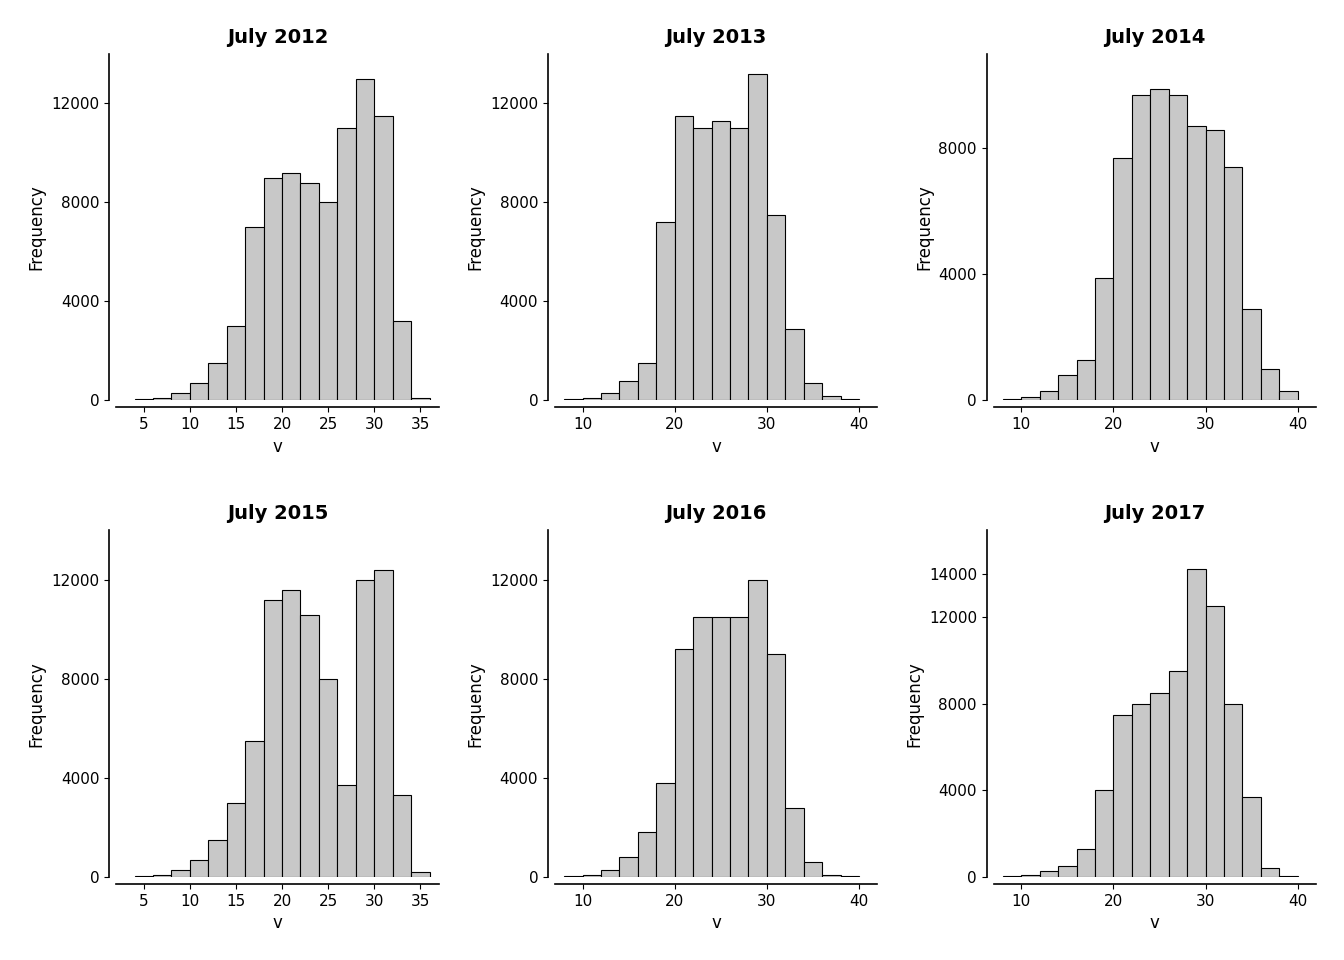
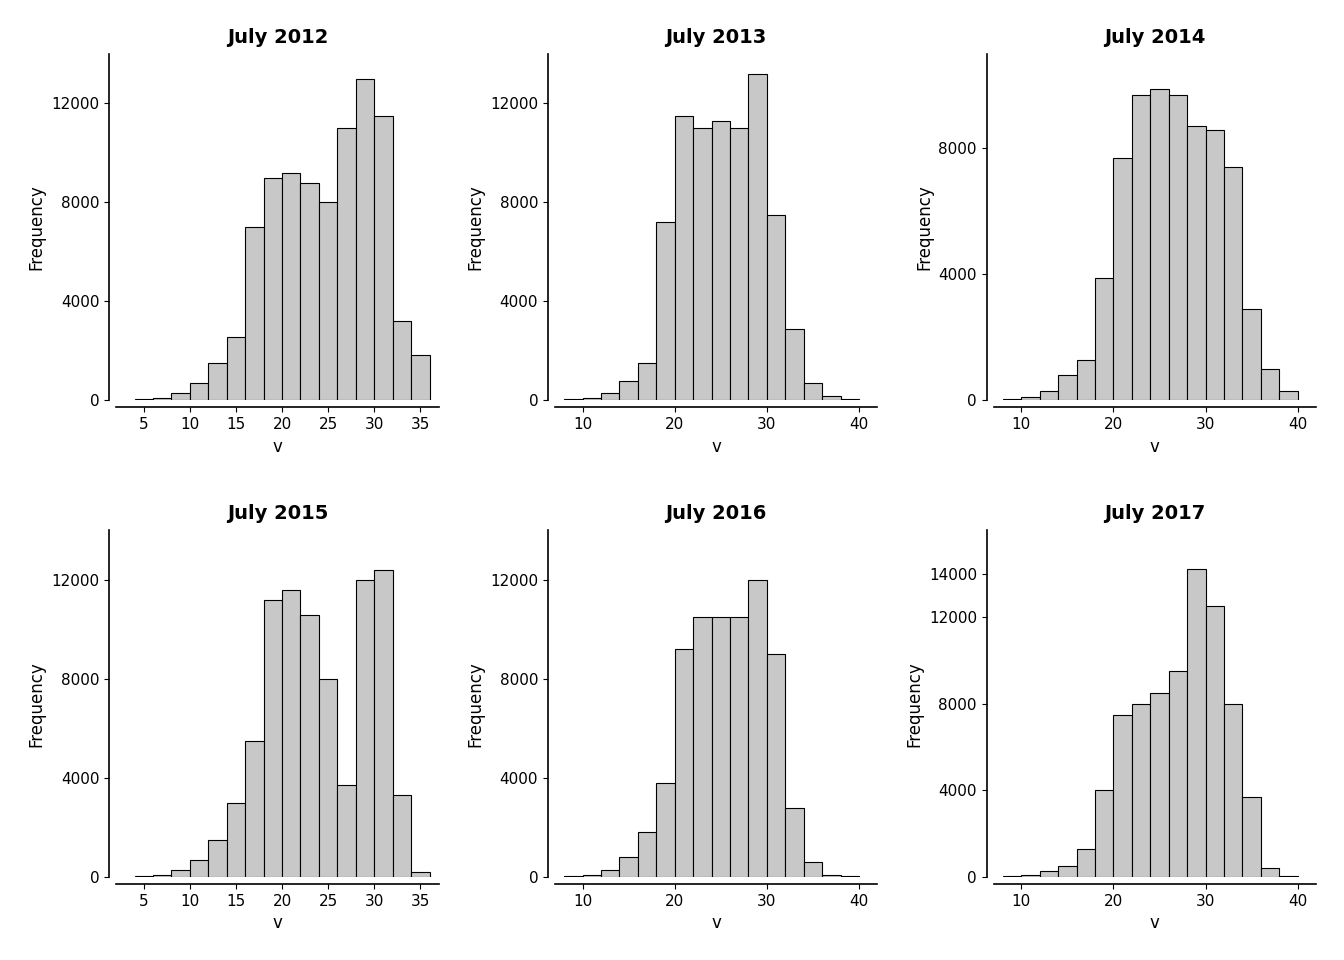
July 2012/15: 3000 -> 2550
July 2012/35: 100 -> 1850
